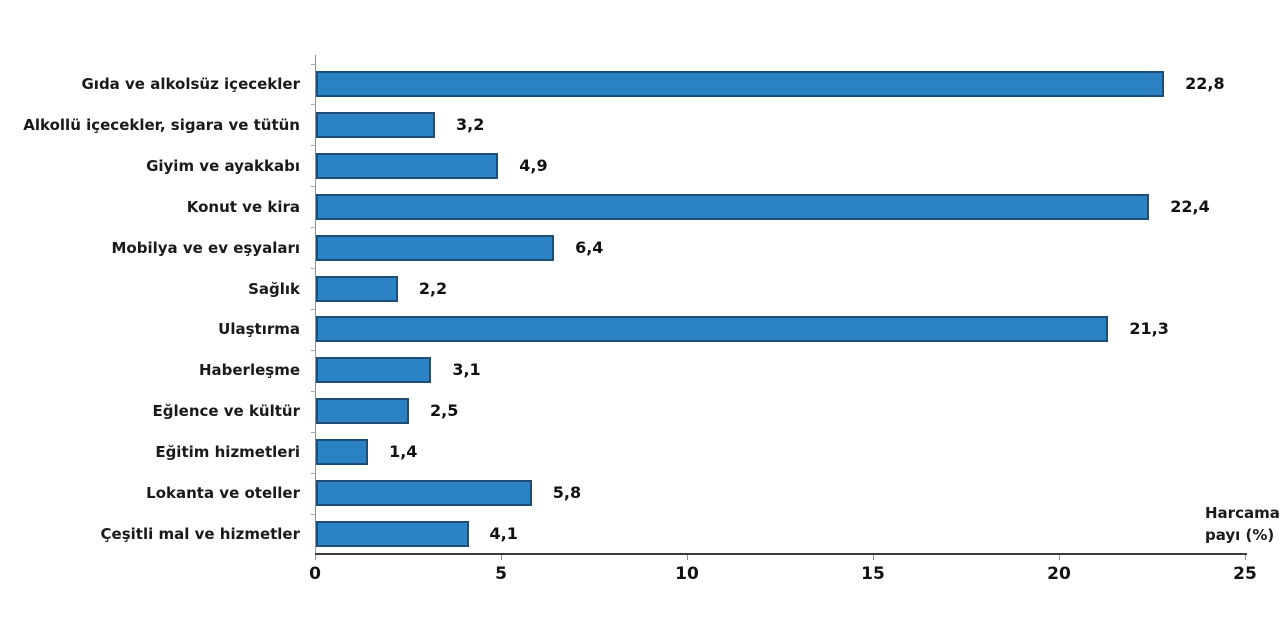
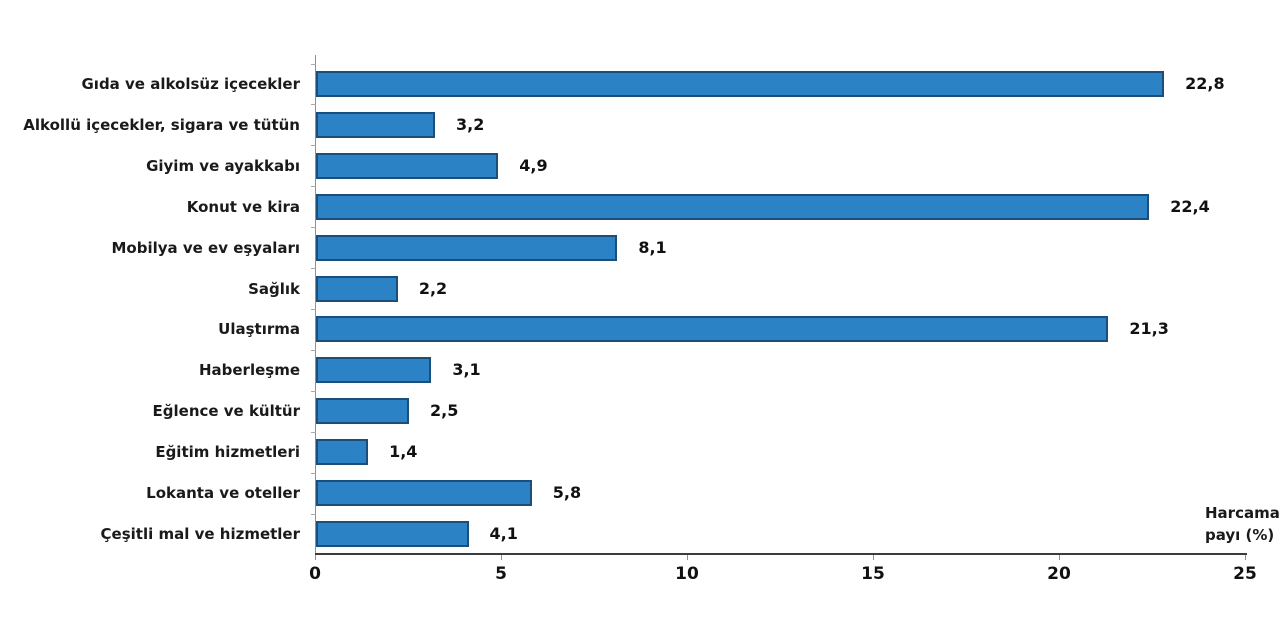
Mobilya ve ev eşyaları: 6,4 -> 8,1
